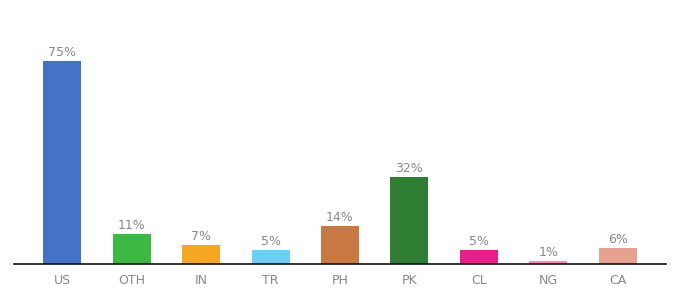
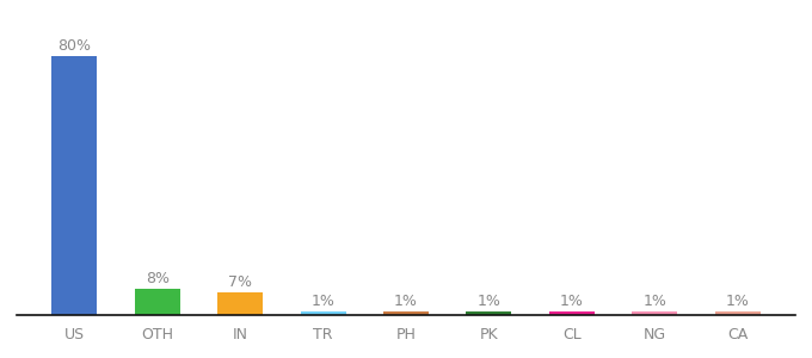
US: 75% -> 80%
OTH: 11% -> 8%
TR: 5% -> 1%
PH: 14% -> 1%
PK: 32% -> 1%
CL: 5% -> 1%
CA: 6% -> 1%
